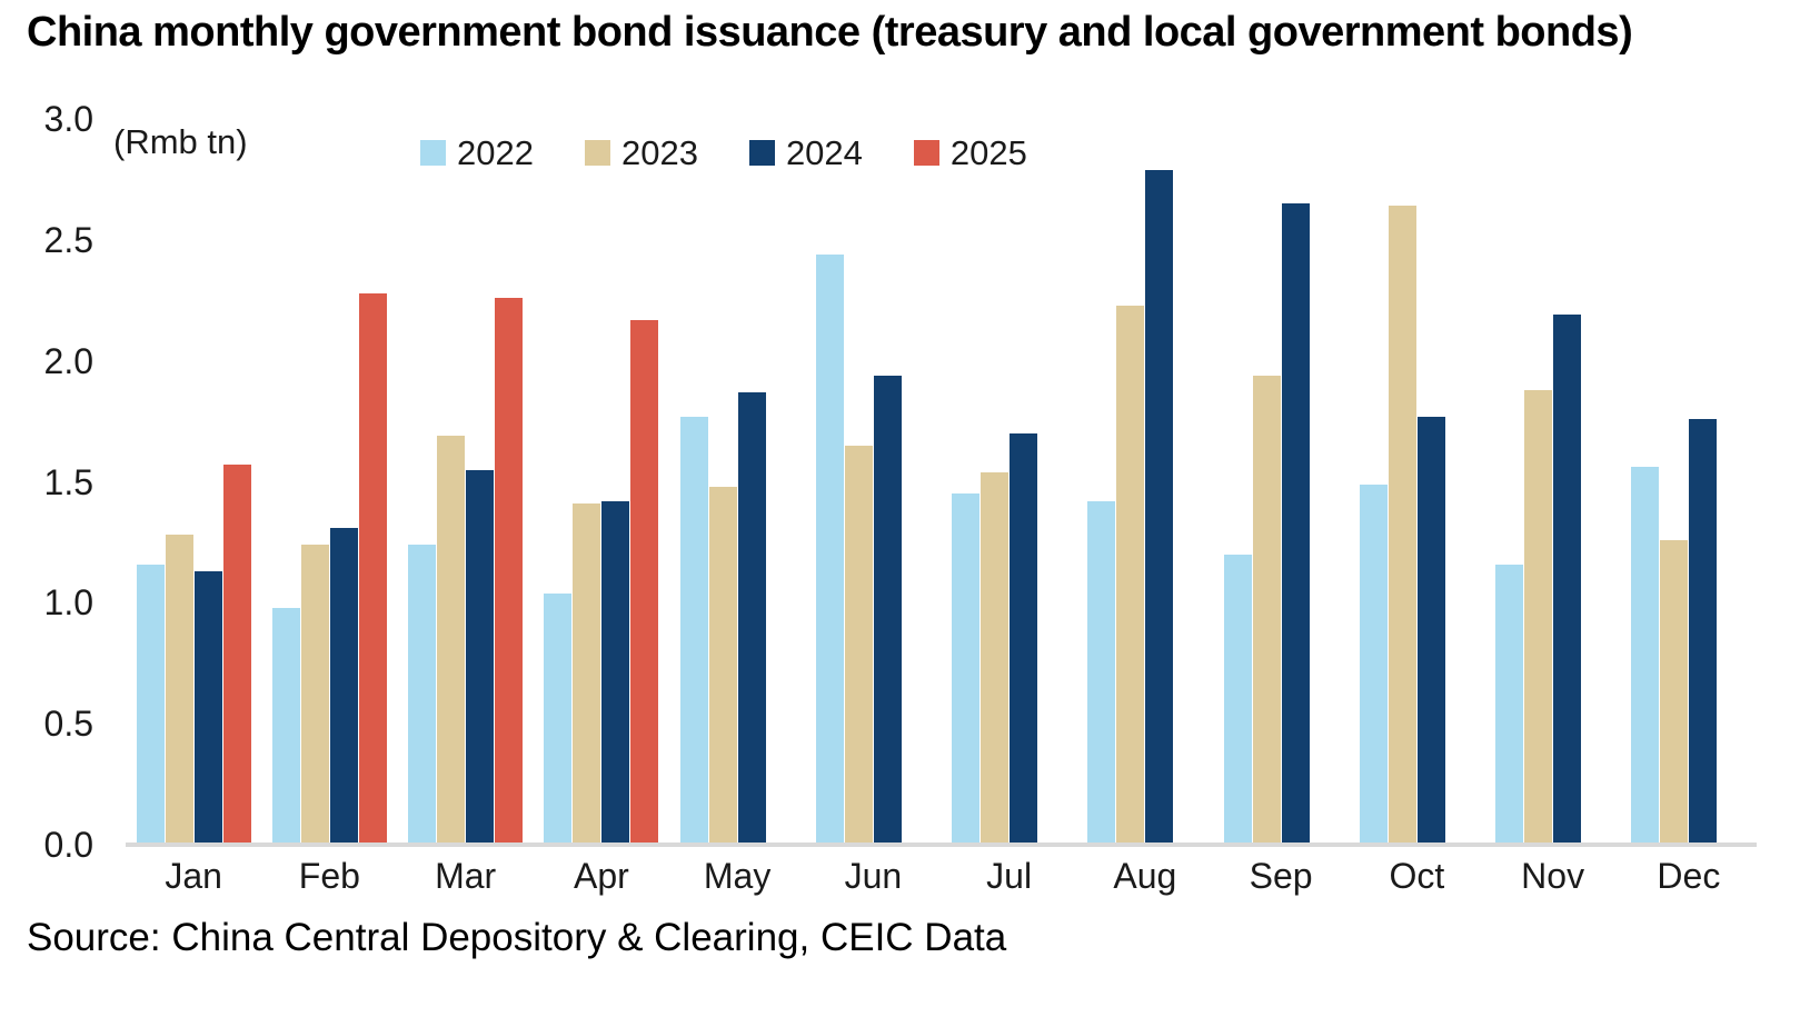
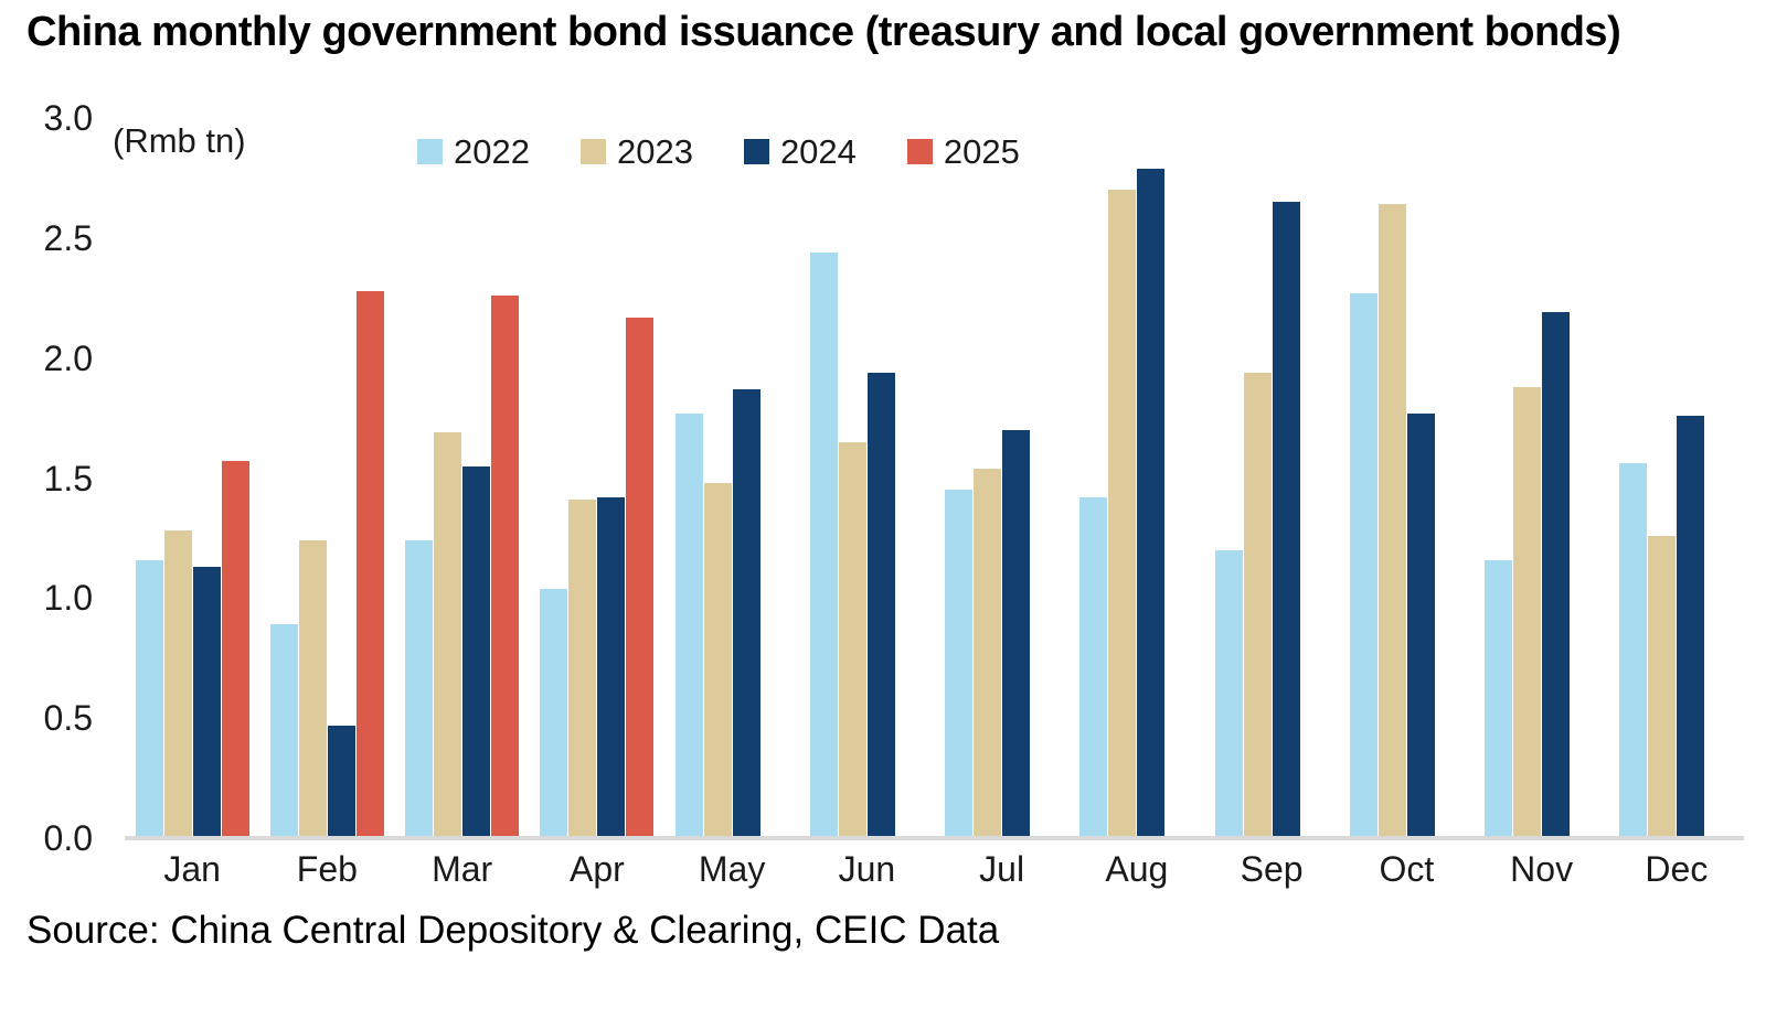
2022/Feb: 0.98 -> 0.89
2024/Feb: 1.31 -> 0.47
2023/Aug: 2.23 -> 2.70
2022/Oct: 1.49 -> 2.27
